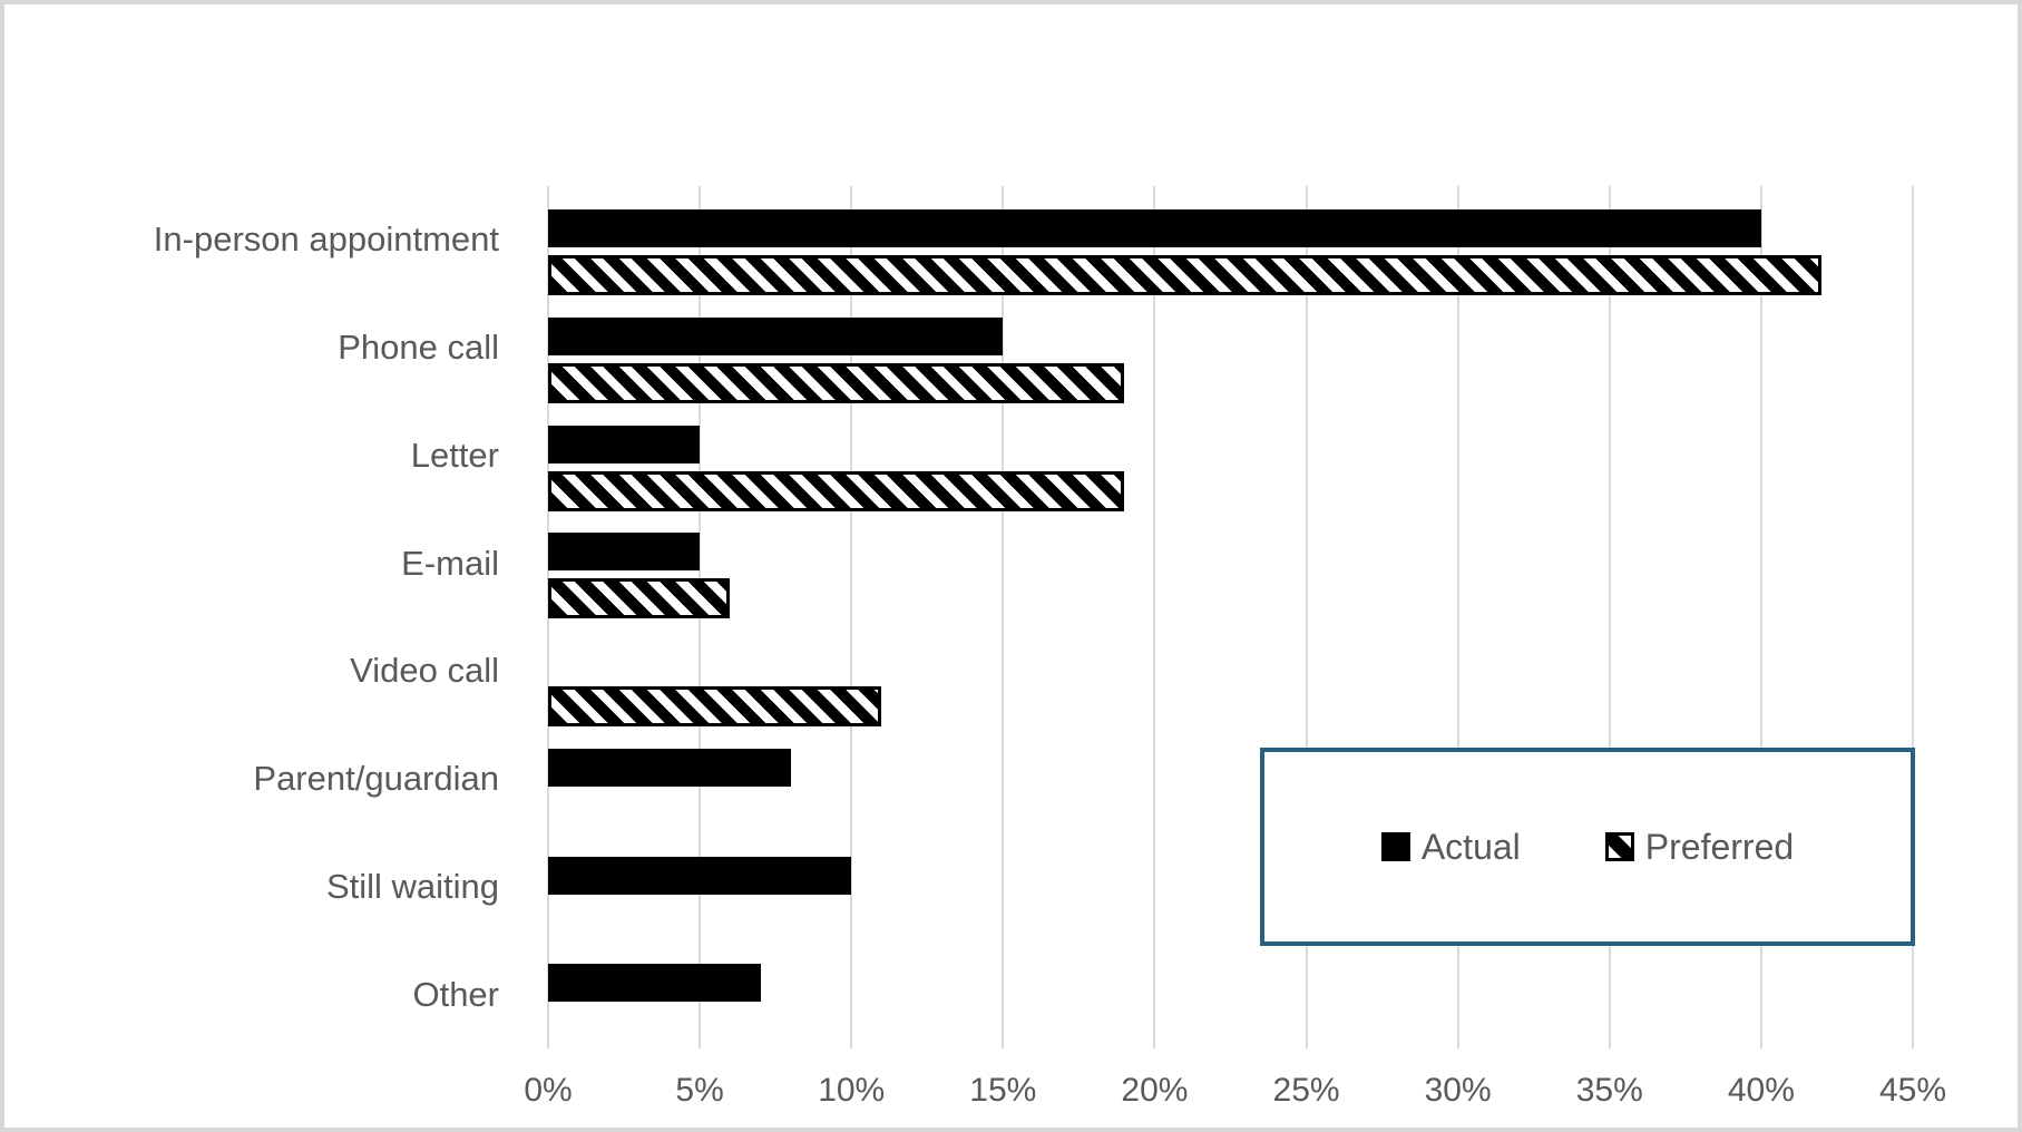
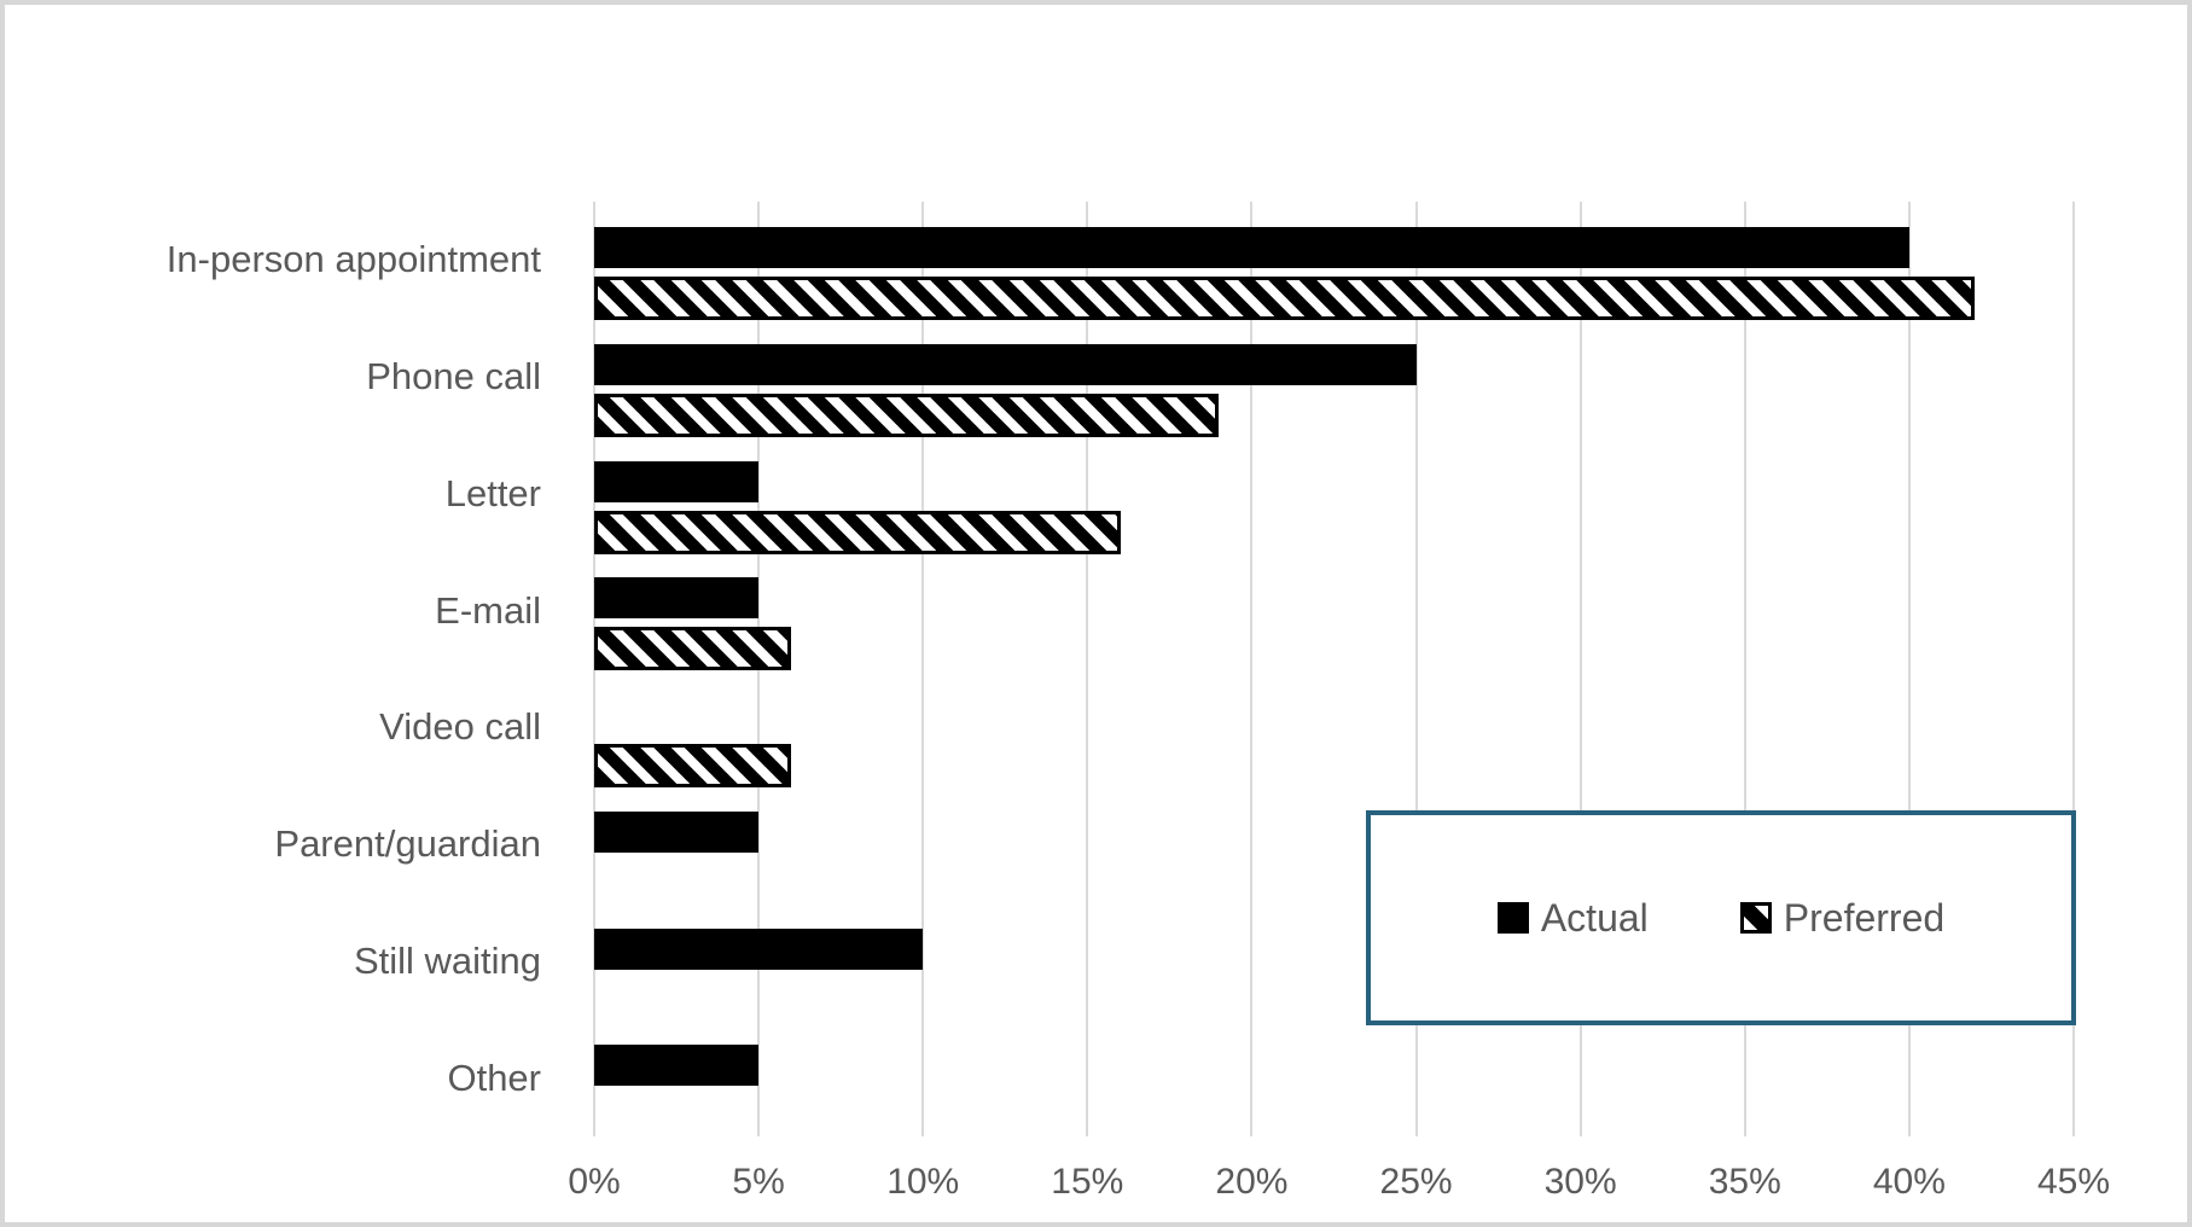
Actual/Phone call: 15% -> 25%
Preferred/Letter: 19% -> 16%
Preferred/Video call: 11% -> 6%
Actual/Parent/guardian: 8% -> 5%
Actual/Other: 7% -> 5%
